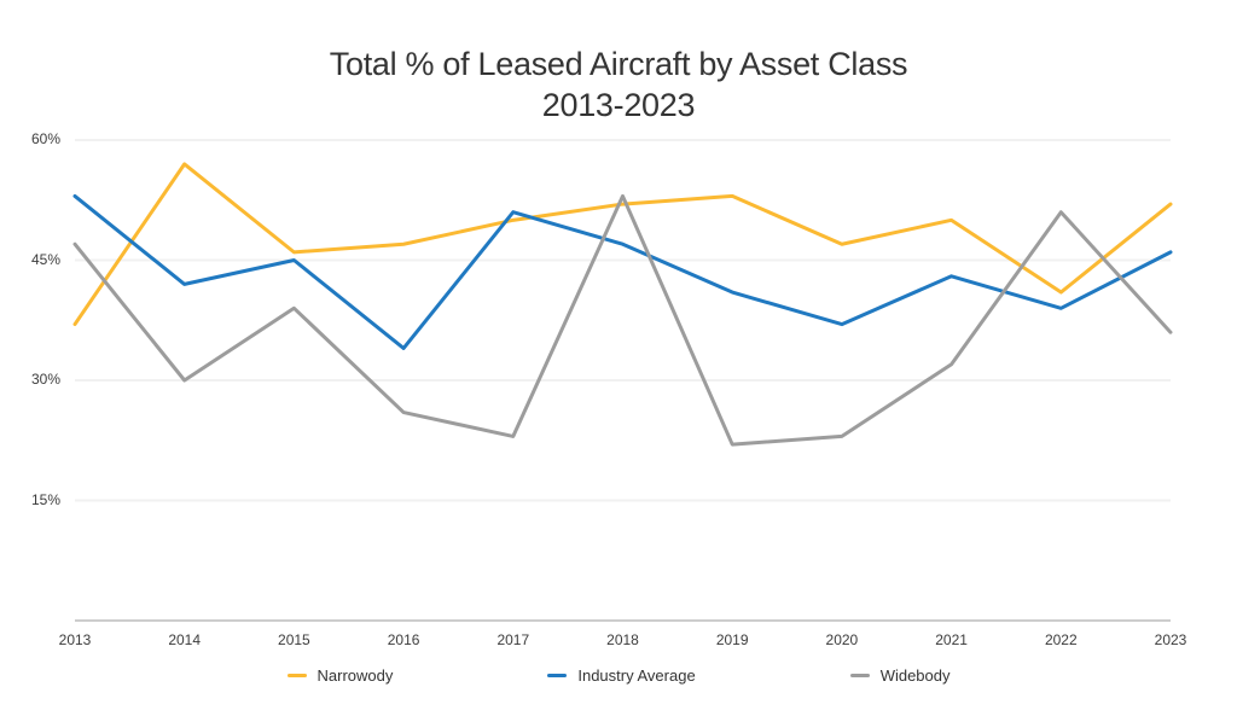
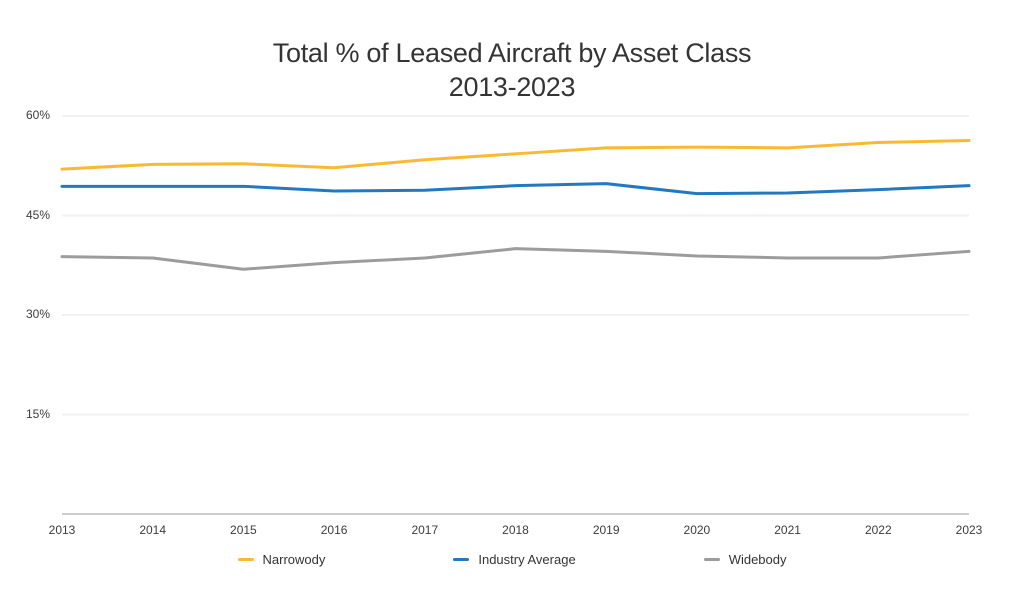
Narrowody/2013: 37% -> 52%
Industry Average/2013: 53% -> 49%
Widebody/2013: 47% -> 39%
Narrowody/2014: 57% -> 53%
Industry Average/2014: 42% -> 49%
Widebody/2014: 30% -> 39%
Narrowody/2015: 46% -> 53%
Industry Average/2015: 45% -> 49%
Widebody/2015: 39% -> 37%
Narrowody/2016: 47% -> 52%
Industry Average/2016: 34% -> 49%
Widebody/2016: 26% -> 38%
Narrowody/2017: 50% -> 53%
Industry Average/2017: 51% -> 49%
Widebody/2017: 23% -> 39%
Narrowody/2018: 52% -> 54%
Industry Average/2018: 47% -> 50%
Widebody/2018: 53% -> 40%
Narrowody/2019: 53% -> 55%
Industry Average/2019: 41% -> 50%
Widebody/2019: 22% -> 40%
Narrowody/2020: 47% -> 55%
Industry Average/2020: 37% -> 48%
Widebody/2020: 23% -> 39%
Narrowody/2021: 50% -> 55%
Industry Average/2021: 43% -> 48%
Widebody/2021: 32% -> 39%
Narrowody/2022: 41% -> 56%
Industry Average/2022: 39% -> 49%
Widebody/2022: 51% -> 39%
Narrowody/2023: 52% -> 56%
Industry Average/2023: 46% -> 50%
Widebody/2023: 36% -> 40%
